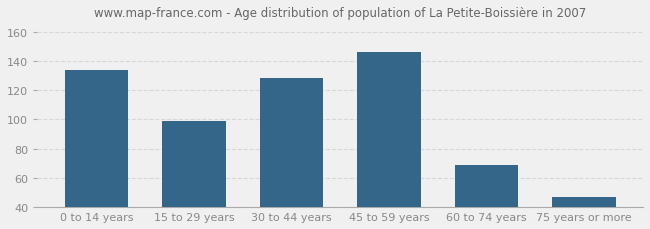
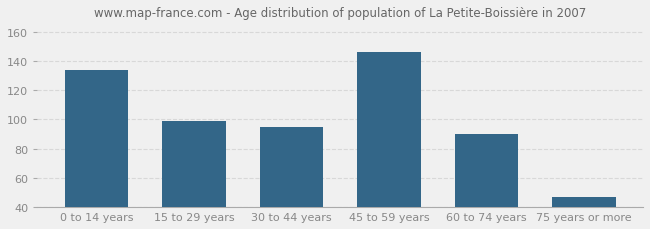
30 to 44 years: 128 -> 95
60 to 74 years: 69 -> 90
